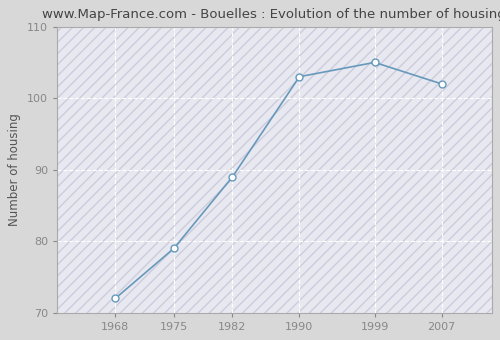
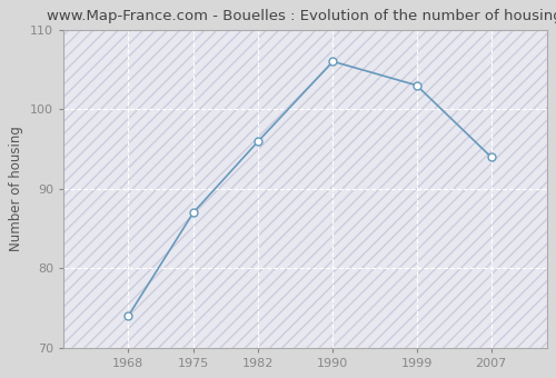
1968: 72 -> 74
1975: 79 -> 87
1982: 89 -> 96
1990: 103 -> 106
1999: 105 -> 103
2007: 102 -> 94
